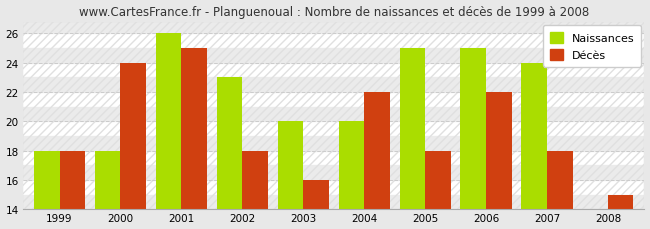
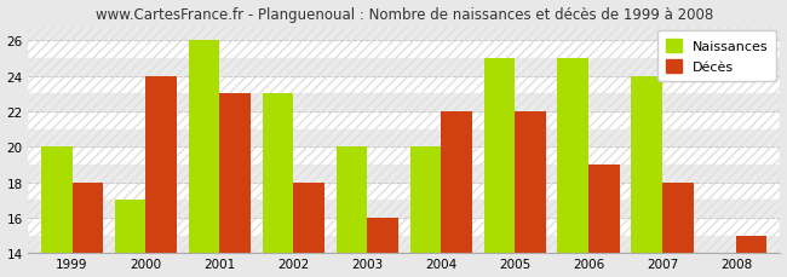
Naissances/1999: 18 -> 20
Naissances/2000: 18 -> 17
Décès/2001: 25 -> 23
Décès/2005: 18 -> 22
Décès/2006: 22 -> 19
